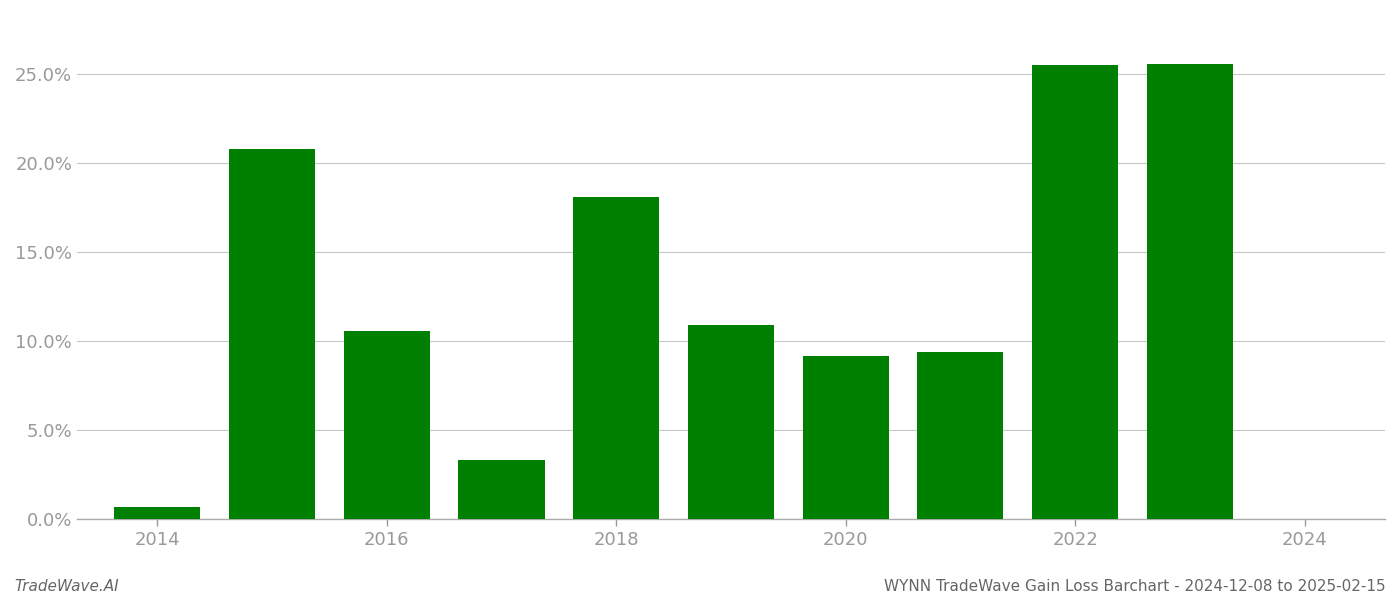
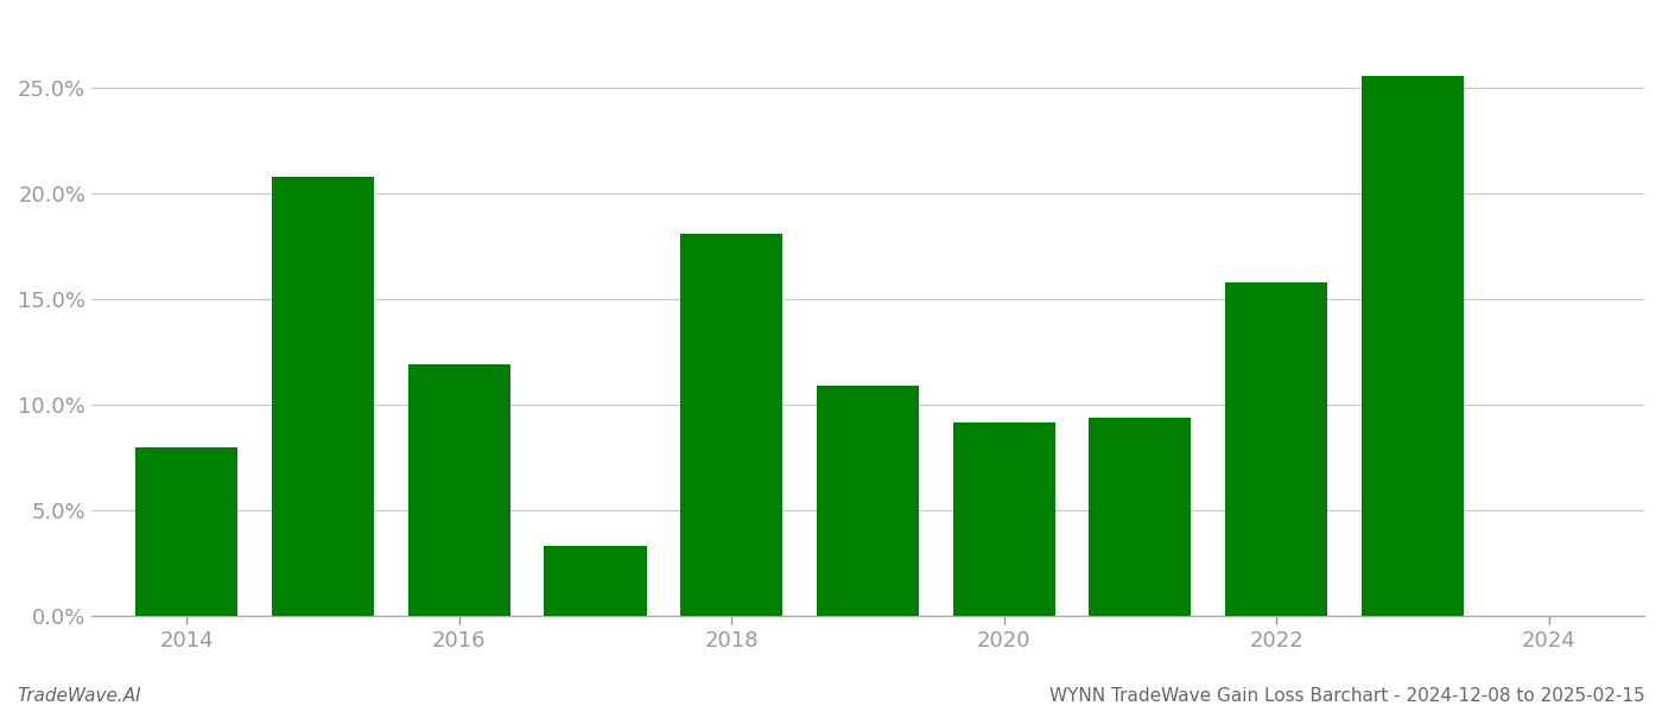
2014: 0.7% -> 8.0%
2016: 10.6% -> 11.9%
2022: 25.5% -> 15.8%
